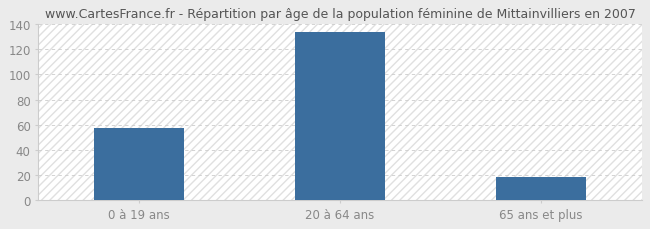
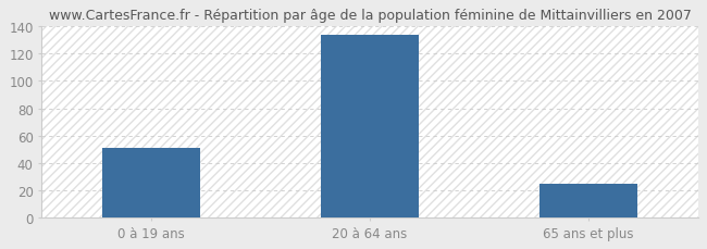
0 à 19 ans: 57 -> 51
65 ans et plus: 18 -> 25
